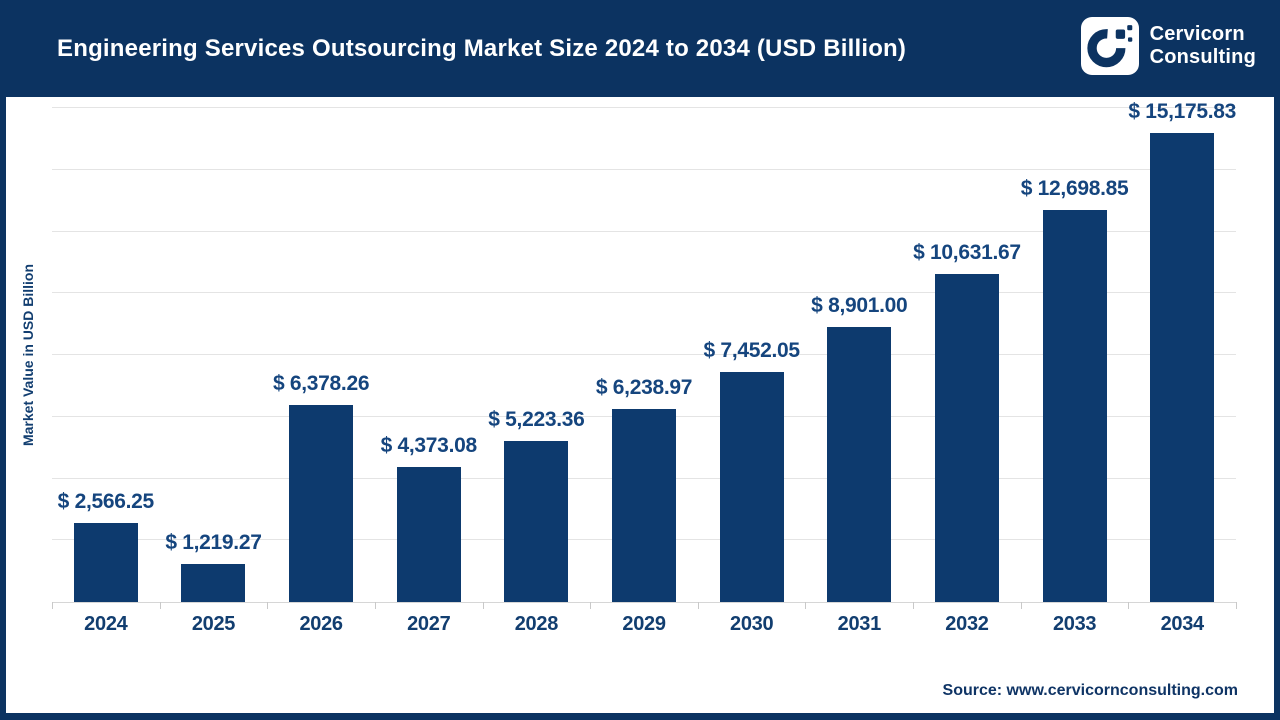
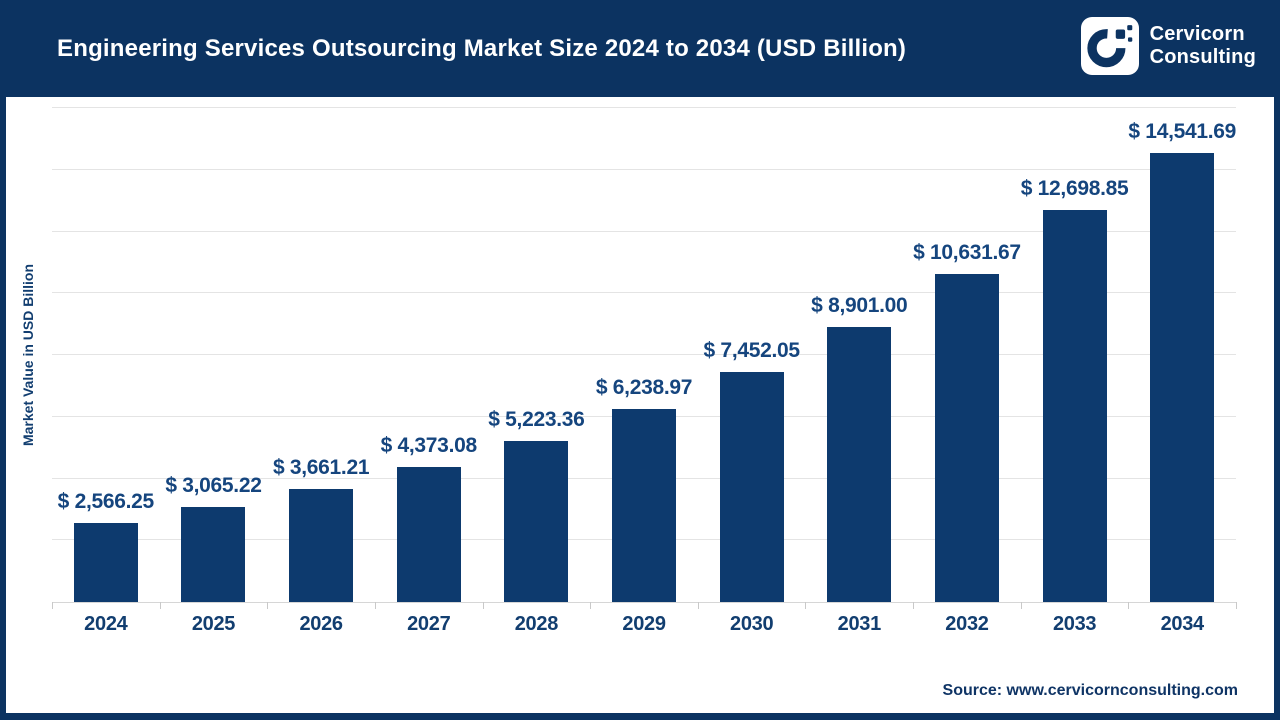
2025: 1,219.27 -> 3,065.22
2026: 6,378.26 -> 3,661.21
2034: 15,175.83 -> 14,541.69
